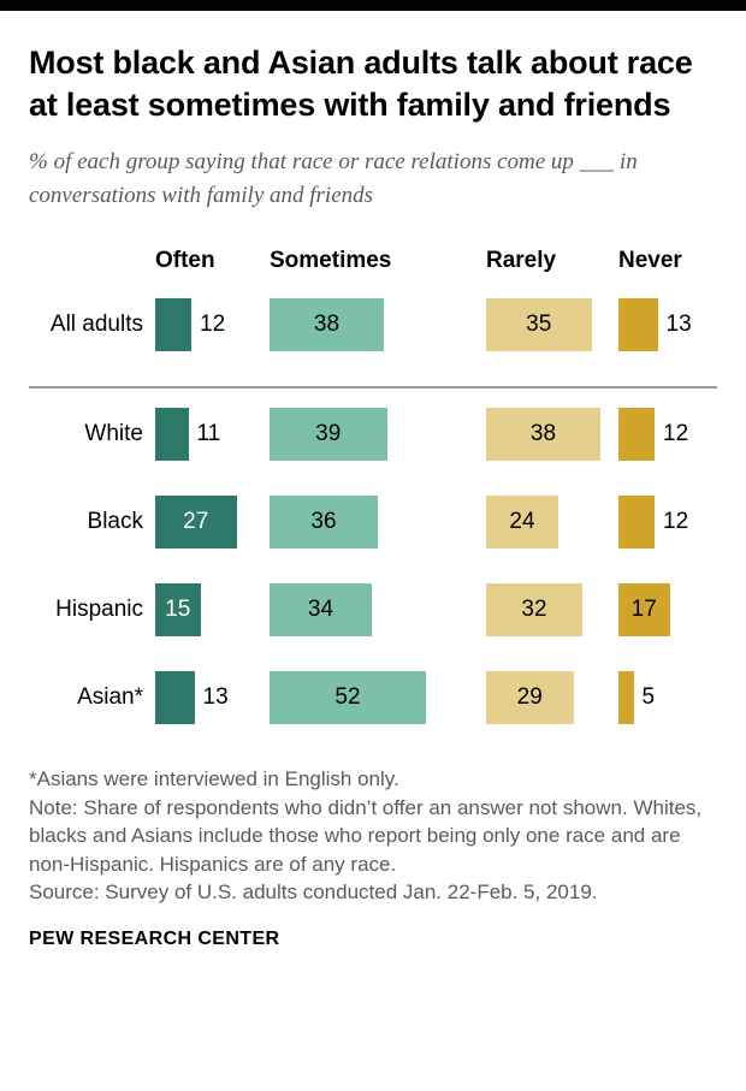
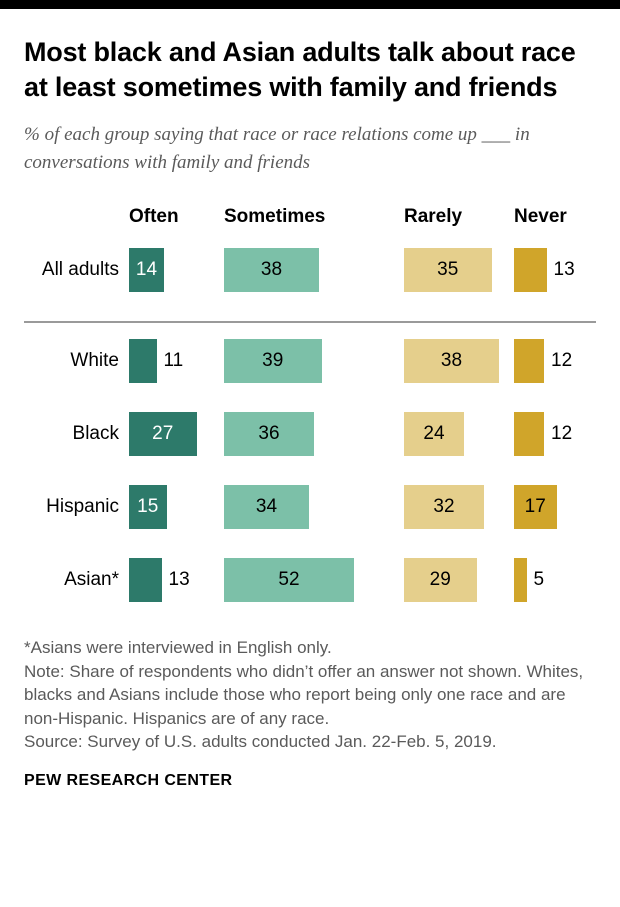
Often/All adults: 12 -> 14
